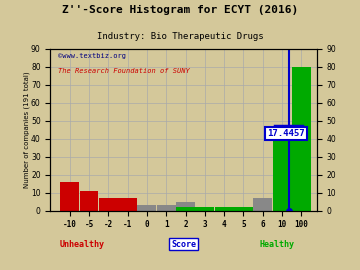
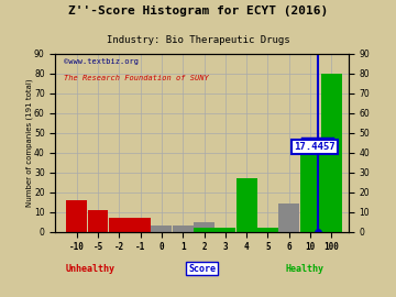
4: 2 -> 27
6: 7 -> 14
